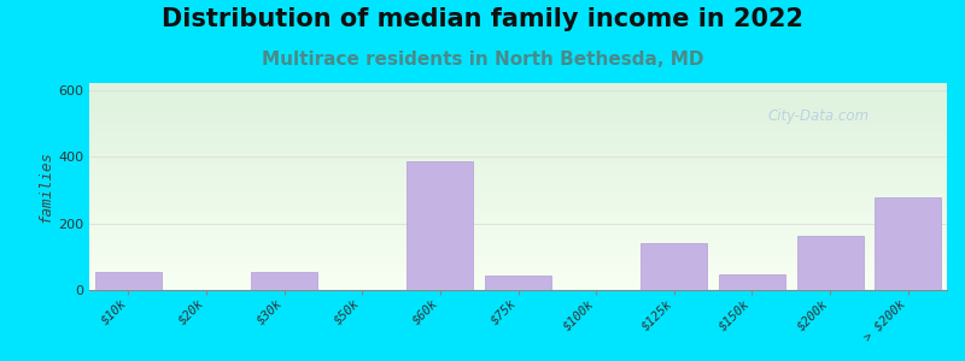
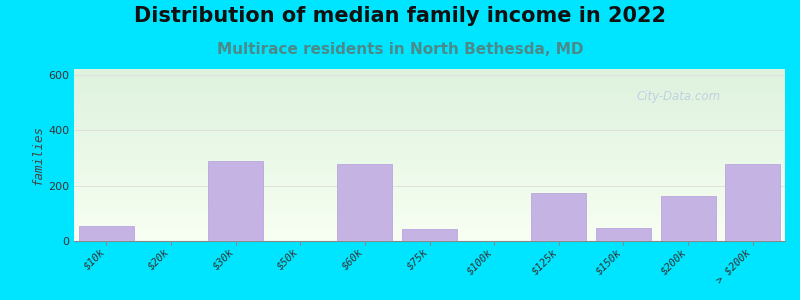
$30k: 55 -> 290
$60k: 385 -> 280
$125k: 140 -> 175
